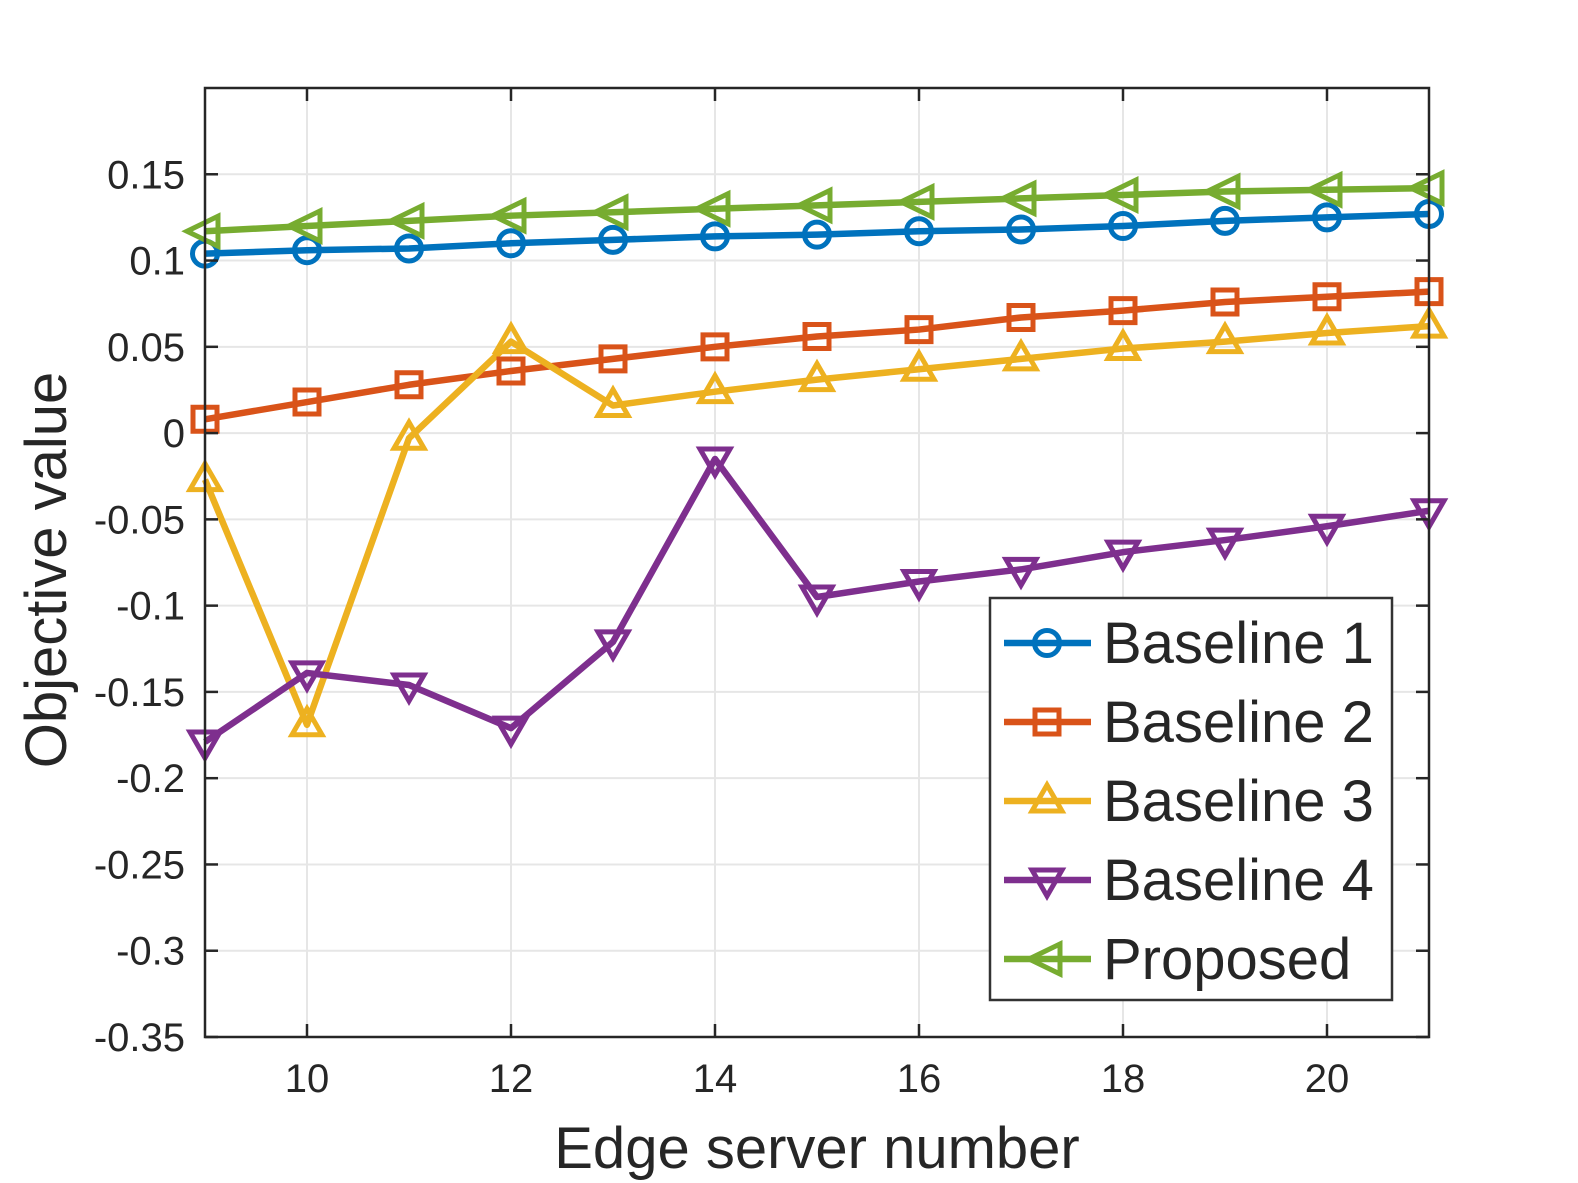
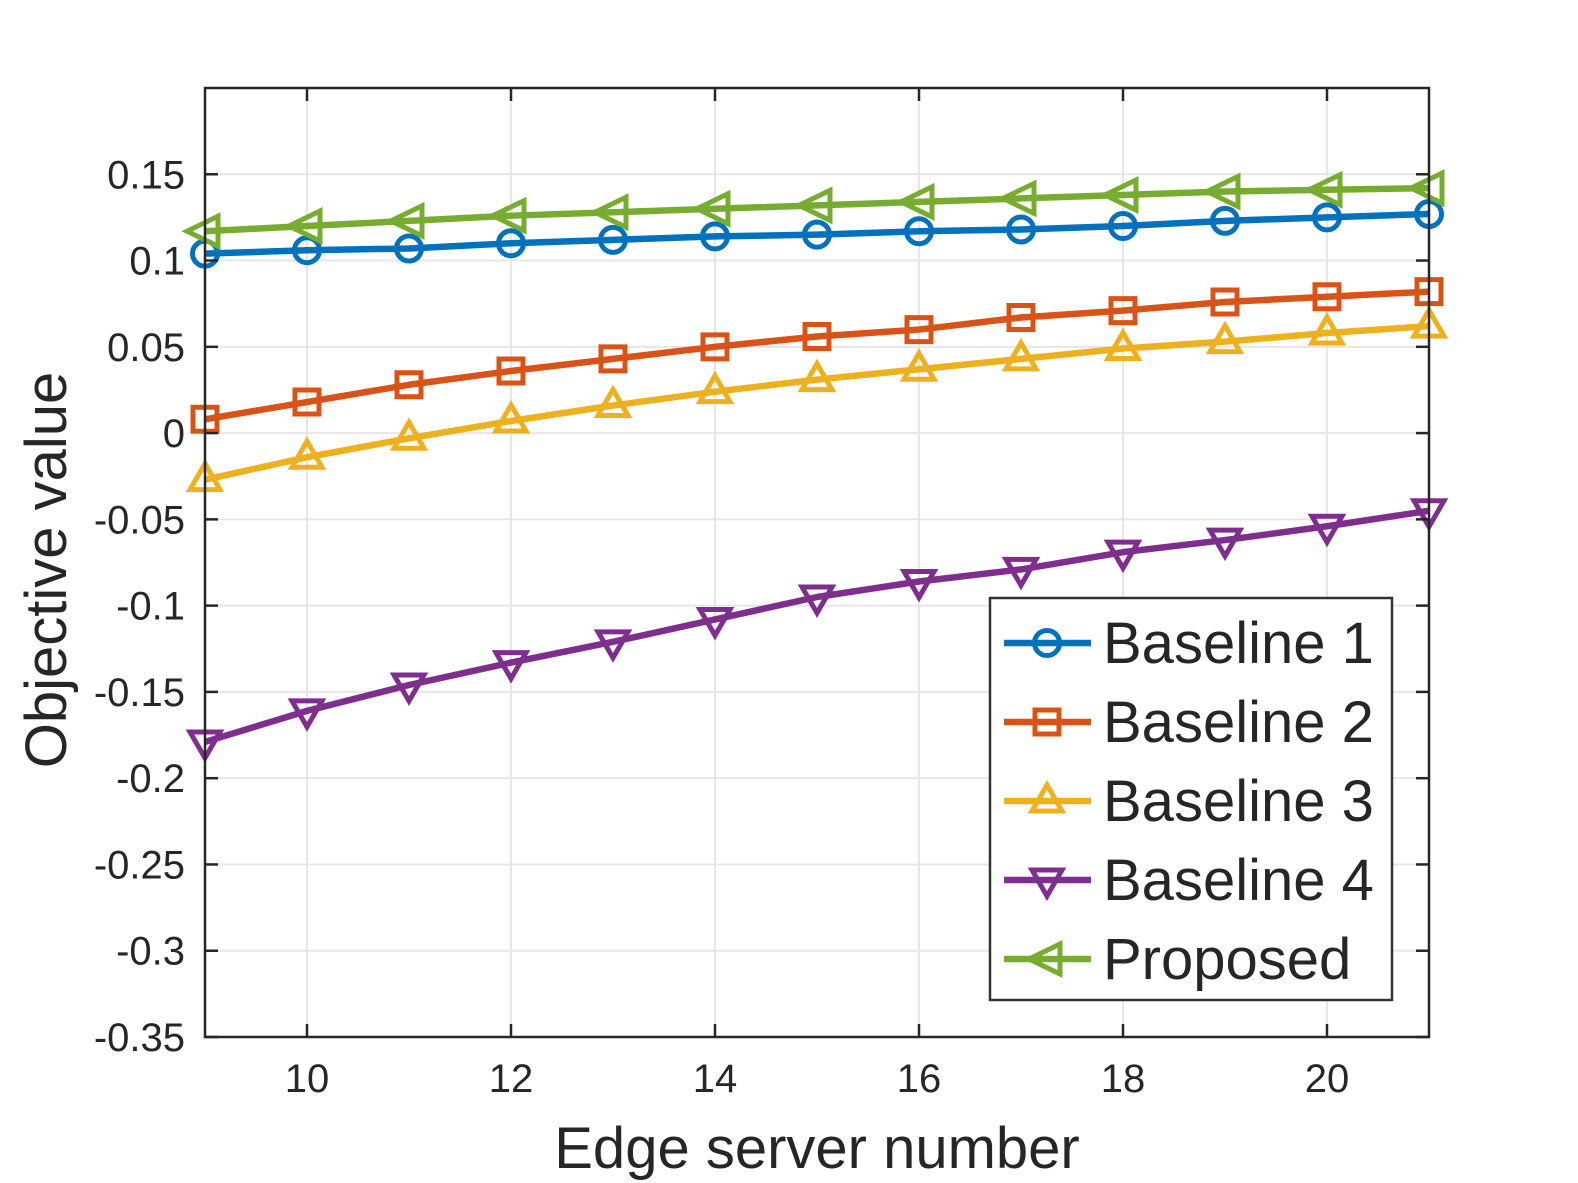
Baseline 3/10: -0.169 -> -0.014
Baseline 4/10: -0.139 -> -0.161
Baseline 3/12: 0.053 -> 0.007
Baseline 4/12: -0.171 -> -0.133
Baseline 4/14: -0.015 -> -0.108
